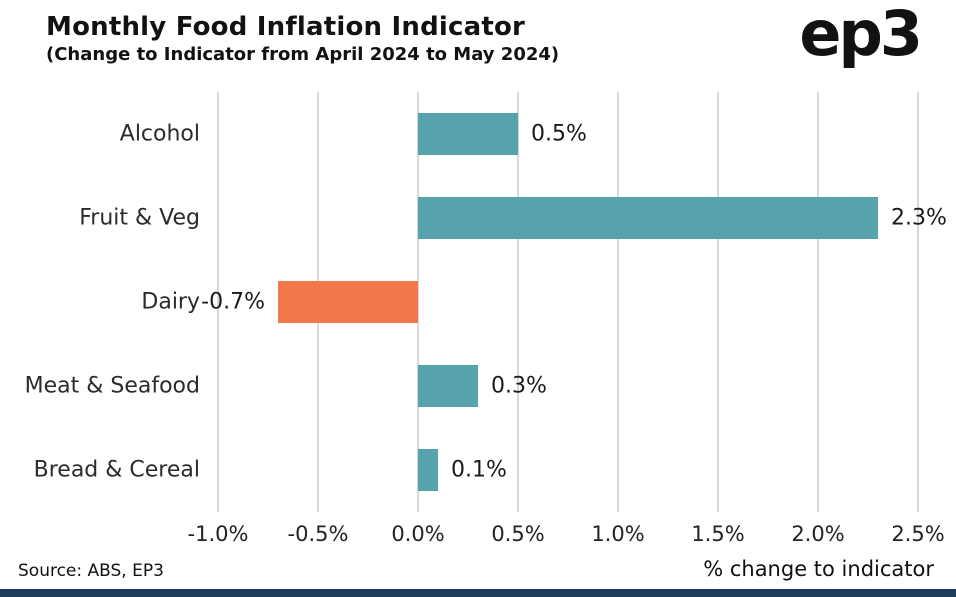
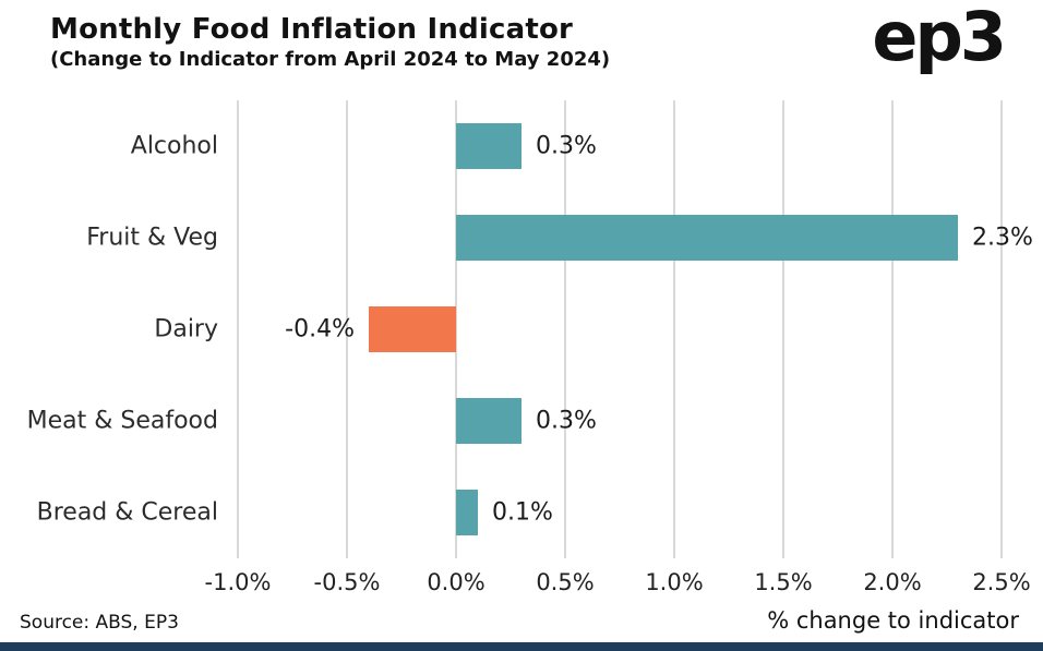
Alcohol: 0.5% -> 0.3%
Dairy: -0.7% -> -0.4%
